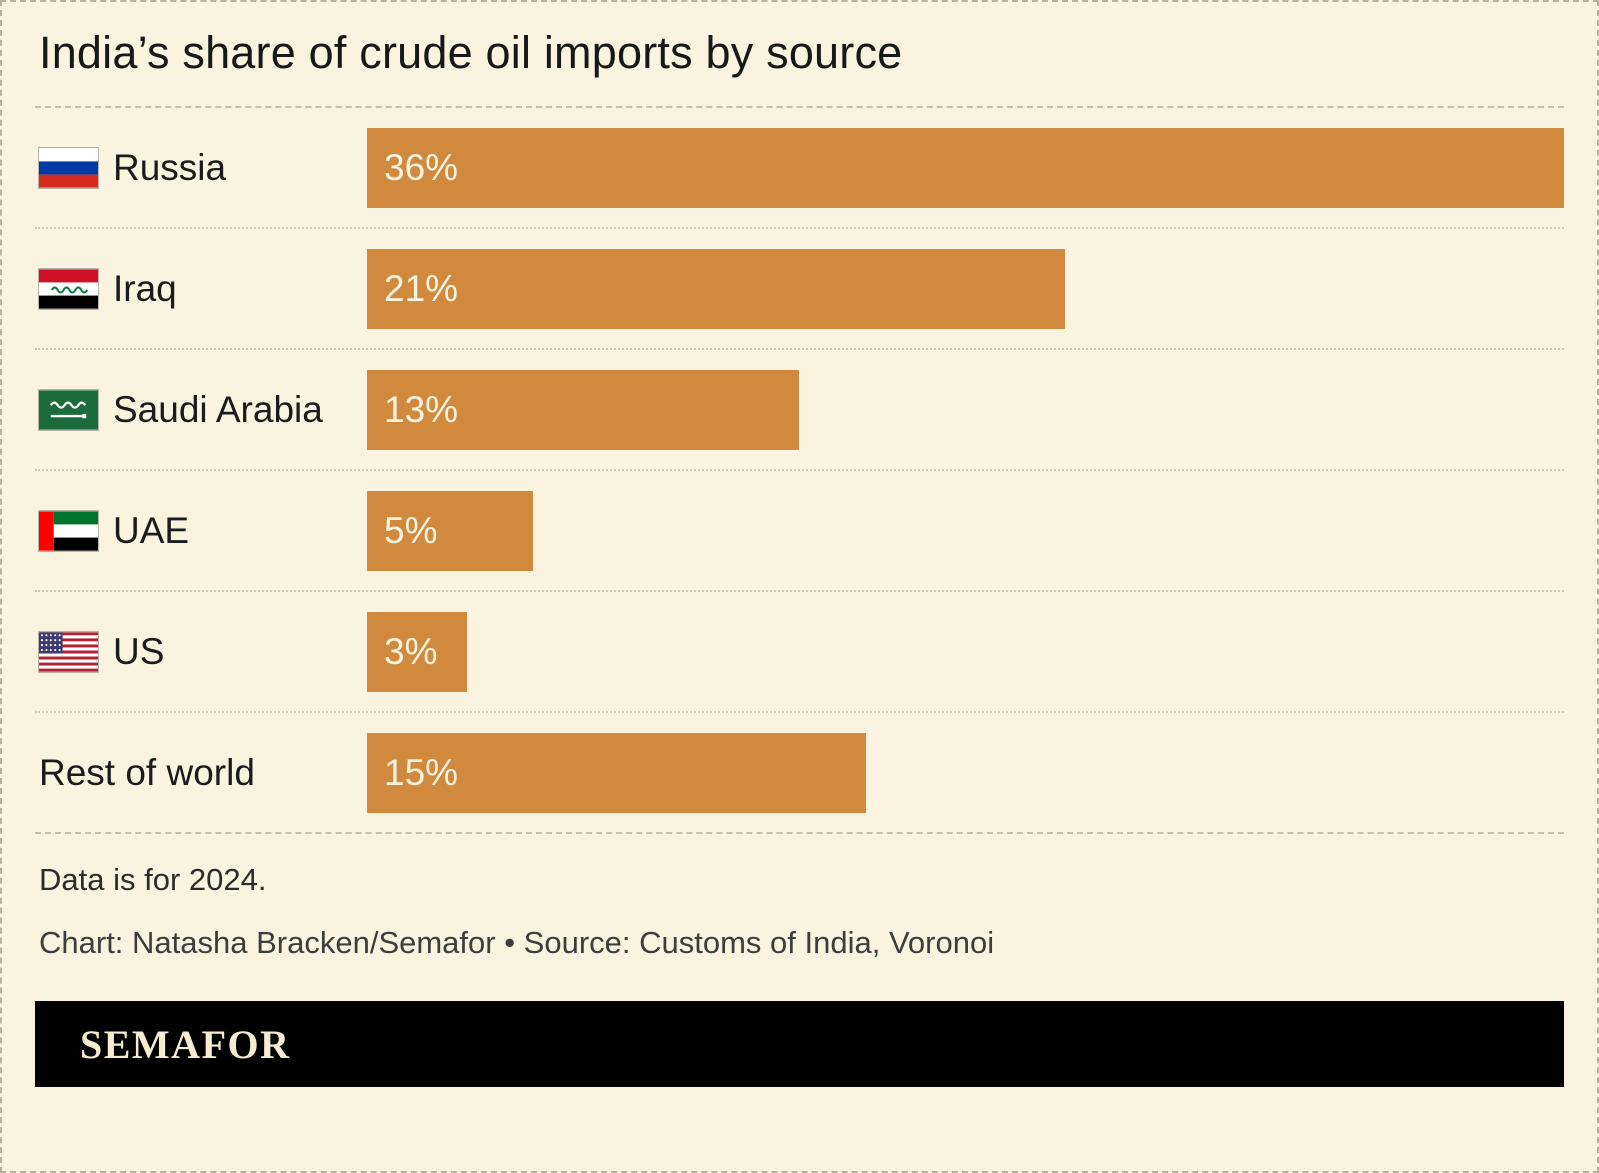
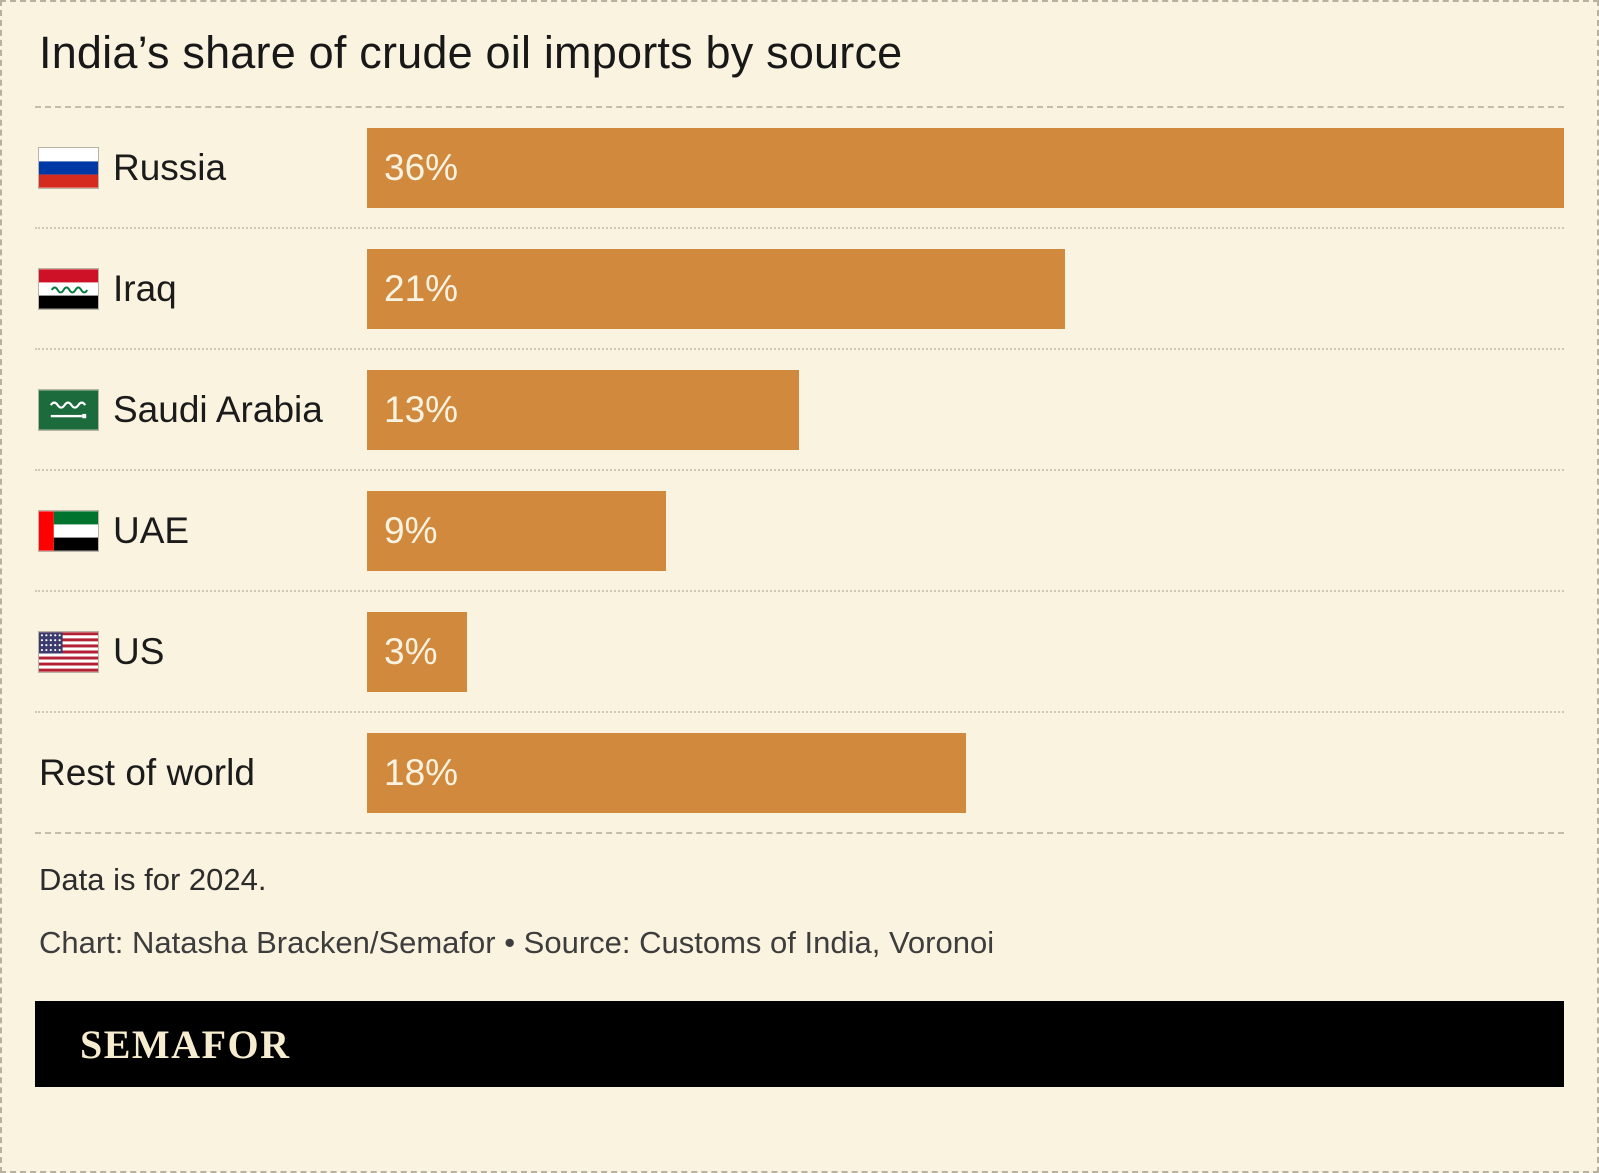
UAE: 5% -> 9%
Rest of world: 15% -> 18%
